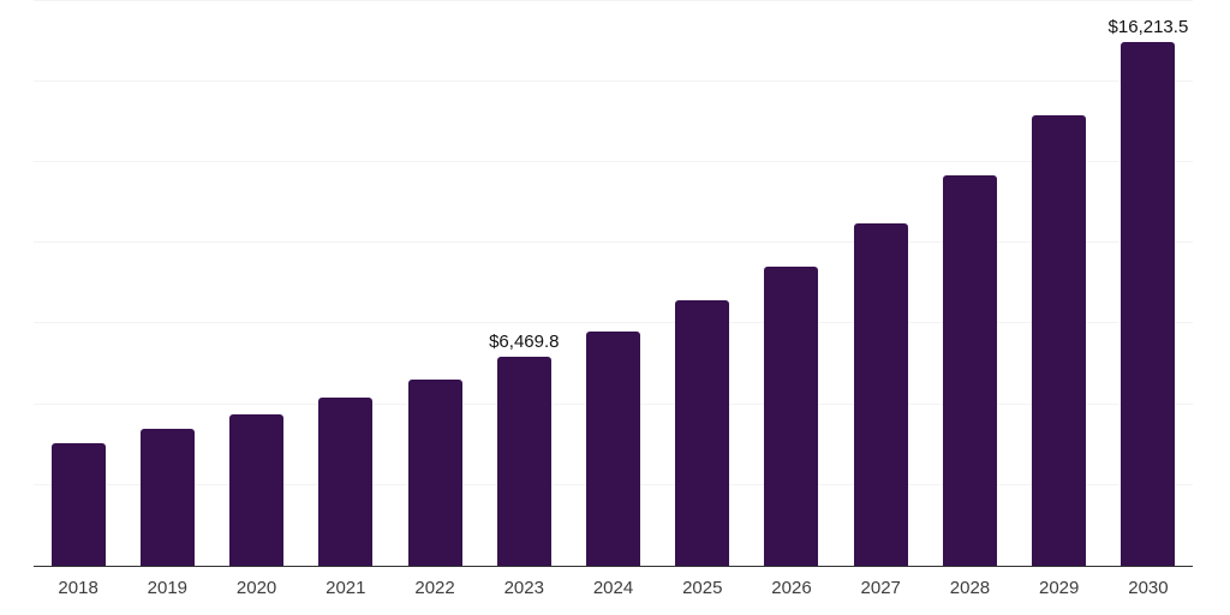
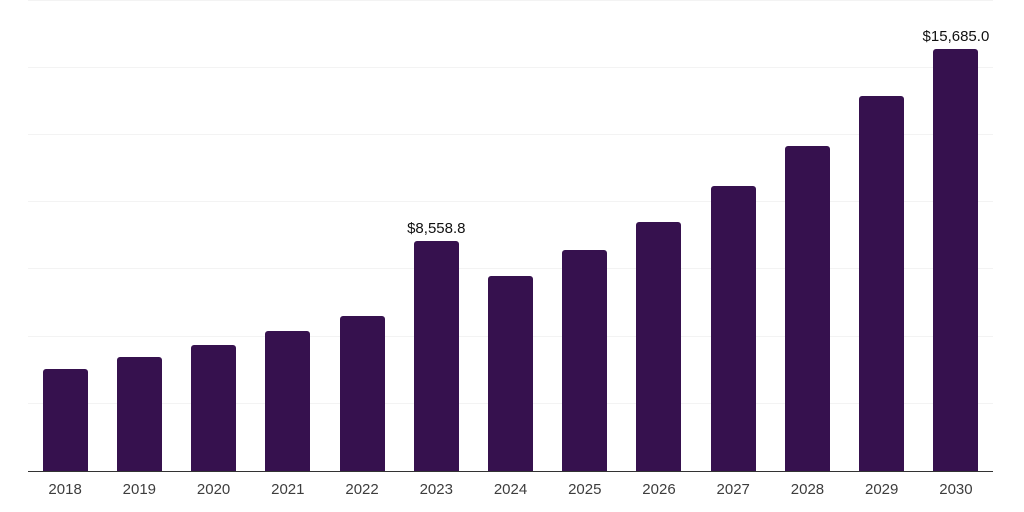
2023: $6,469.8 -> $8,558.8
2030: $16,213.5 -> $15,685.0
